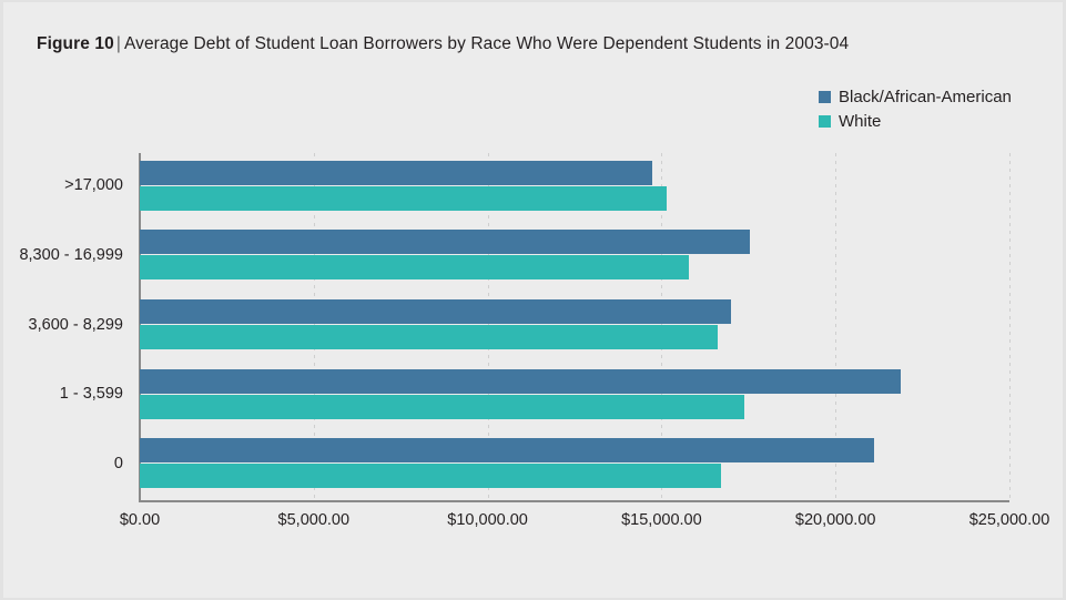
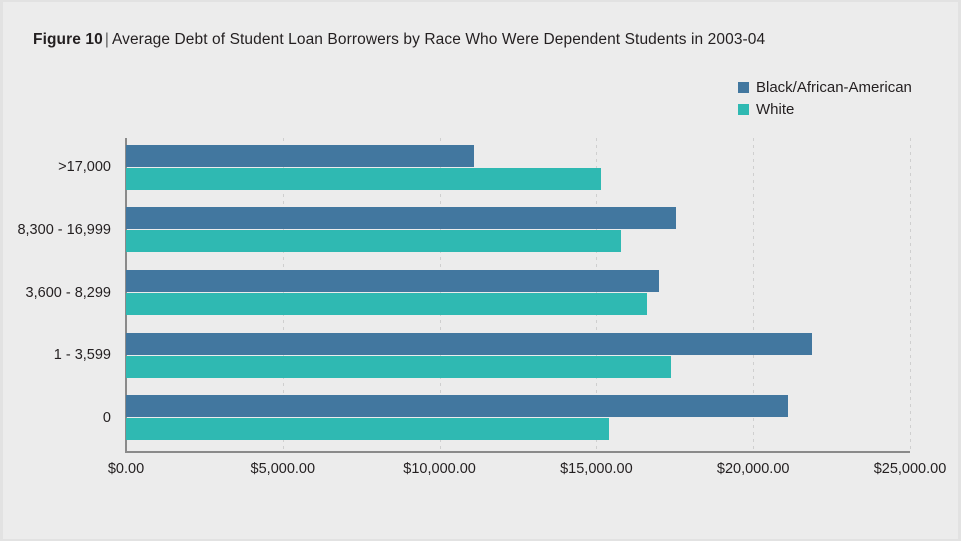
Black/African-American/>17,000: $14700 -> $11100
White/0: $16700 -> $15400
